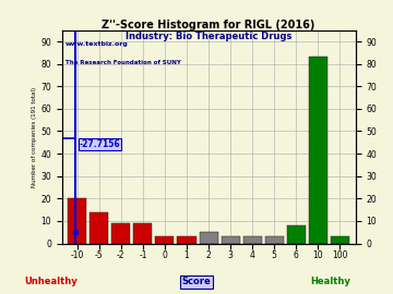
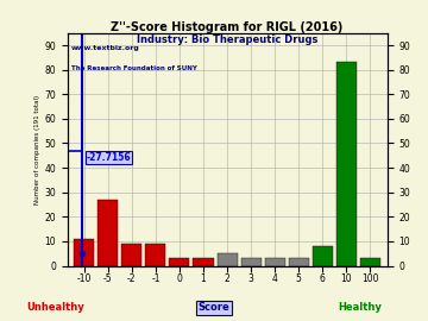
-10: 20 -> 11
-5: 14 -> 27
